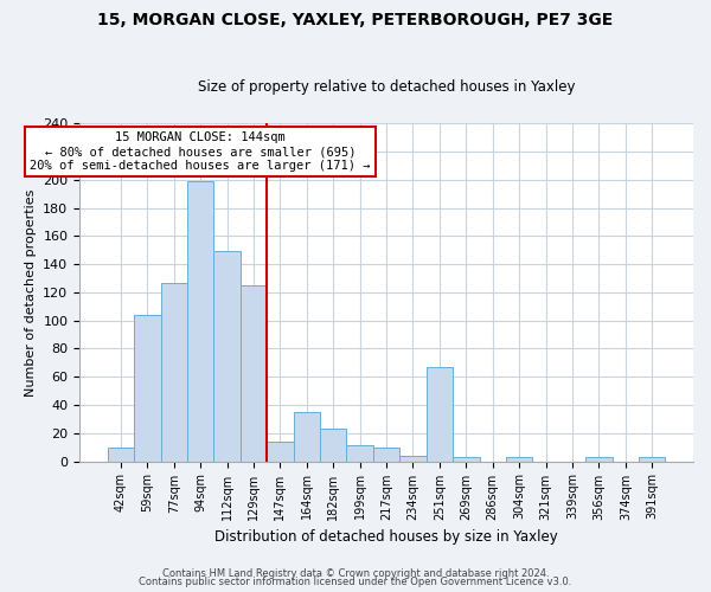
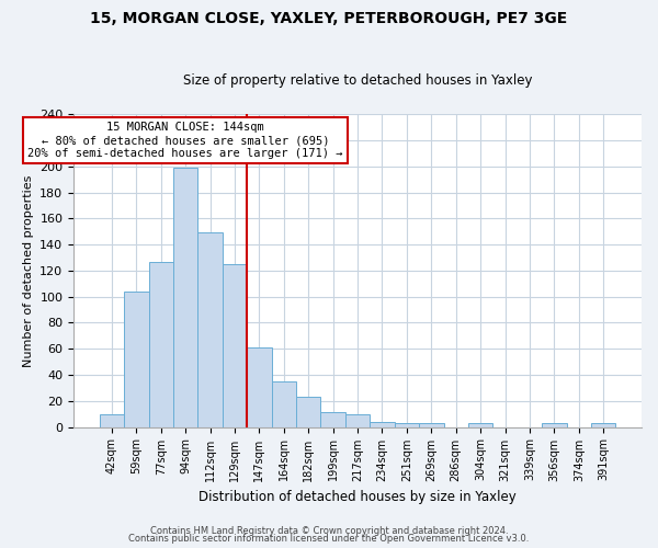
147sqm: 14 -> 61
251sqm: 67 -> 3
